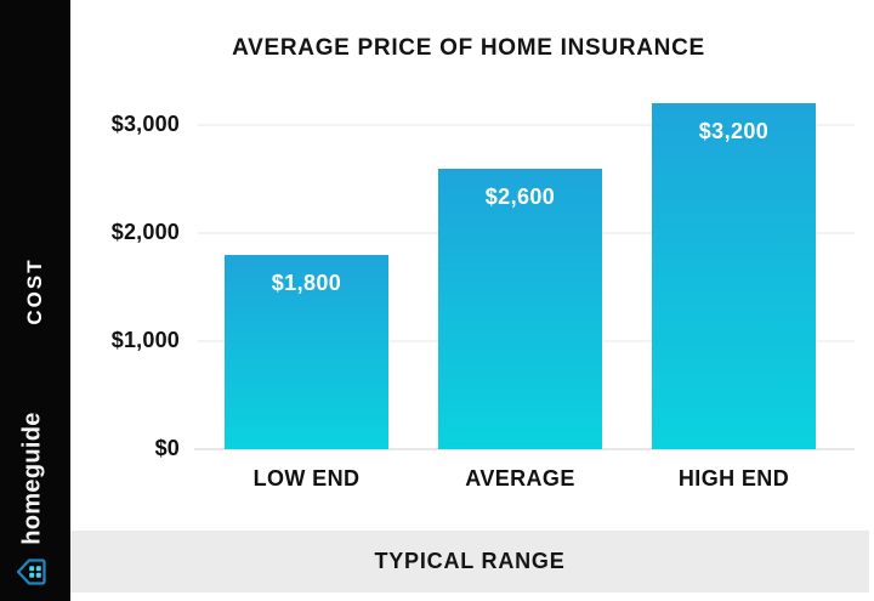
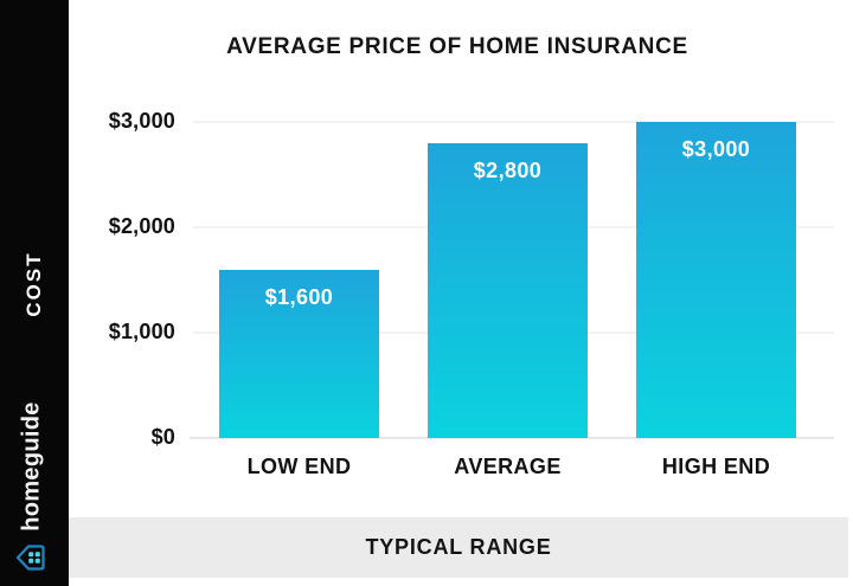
LOW END: $1,800 -> $1,600
AVERAGE: $2,600 -> $2,800
HIGH END: $3,200 -> $3,000
